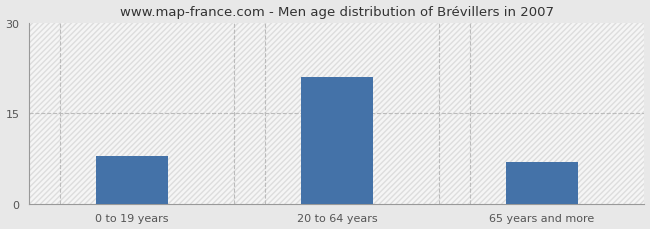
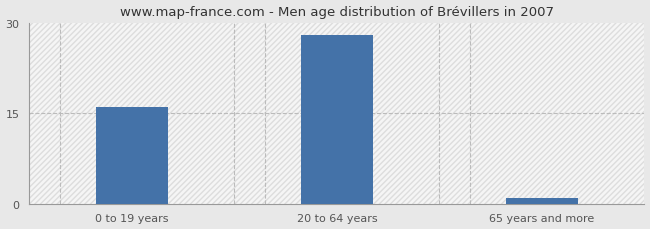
0 to 19 years: 8 -> 16
20 to 64 years: 21 -> 28
65 years and more: 7 -> 1
